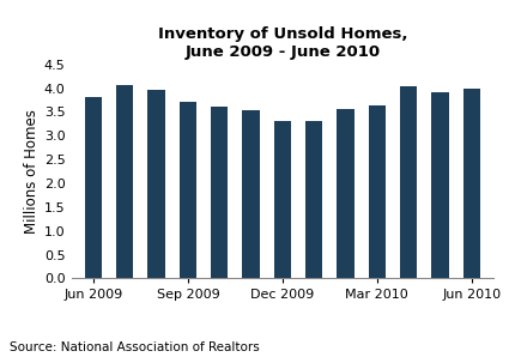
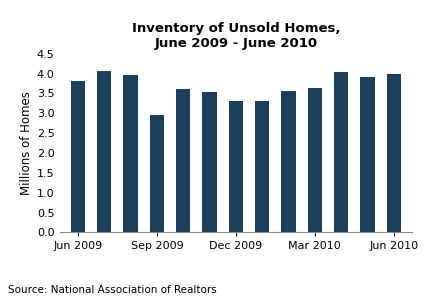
Sep 2009: 3.72 -> 2.95
